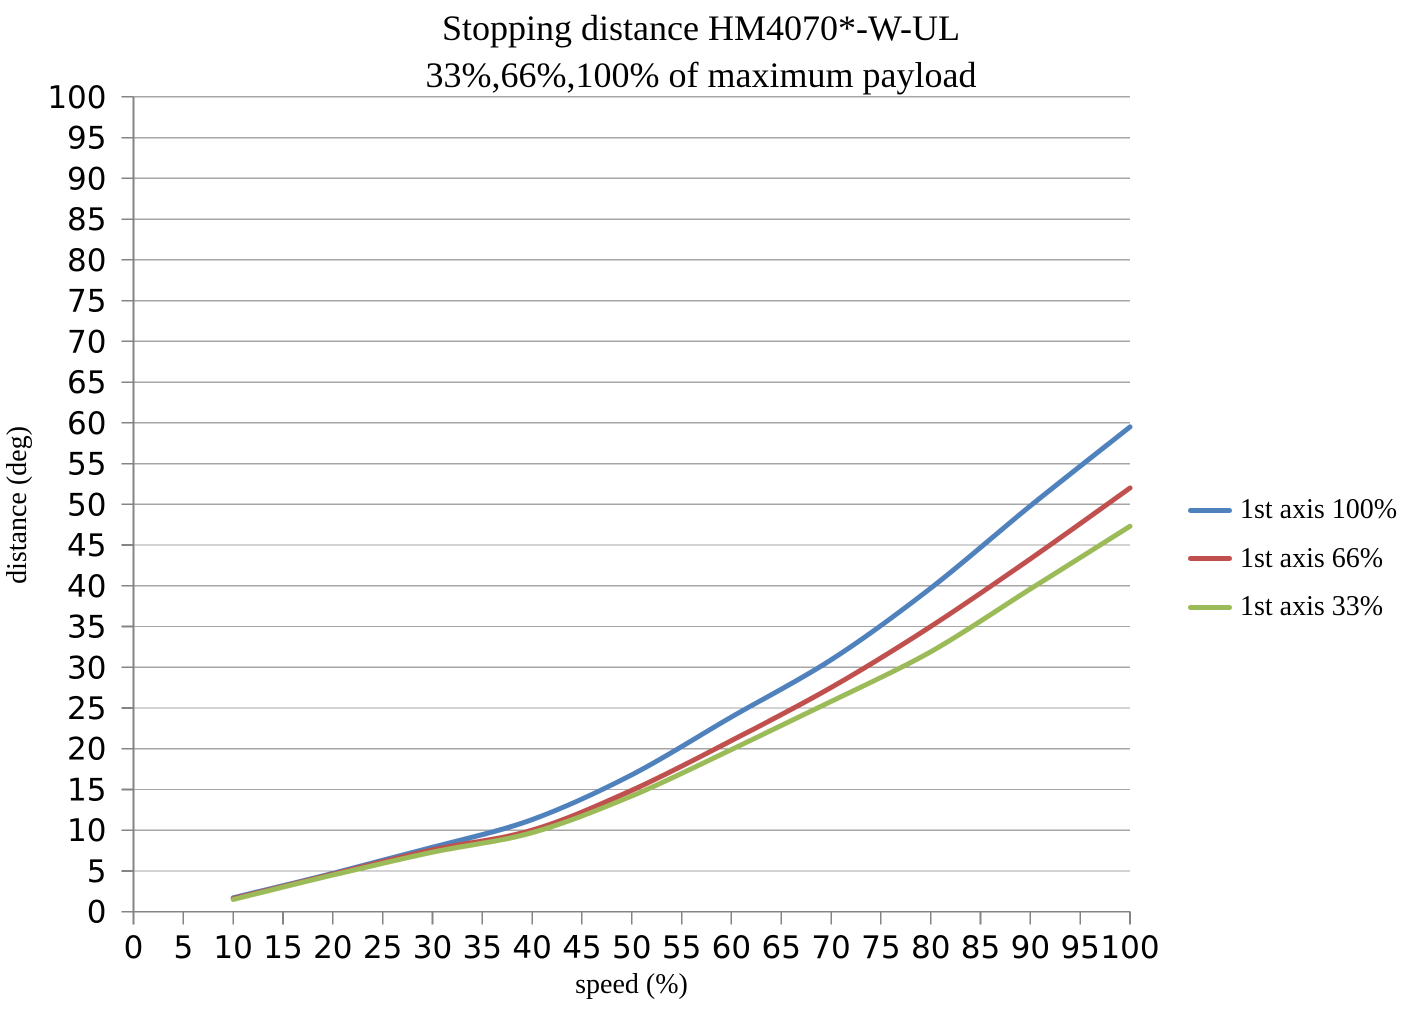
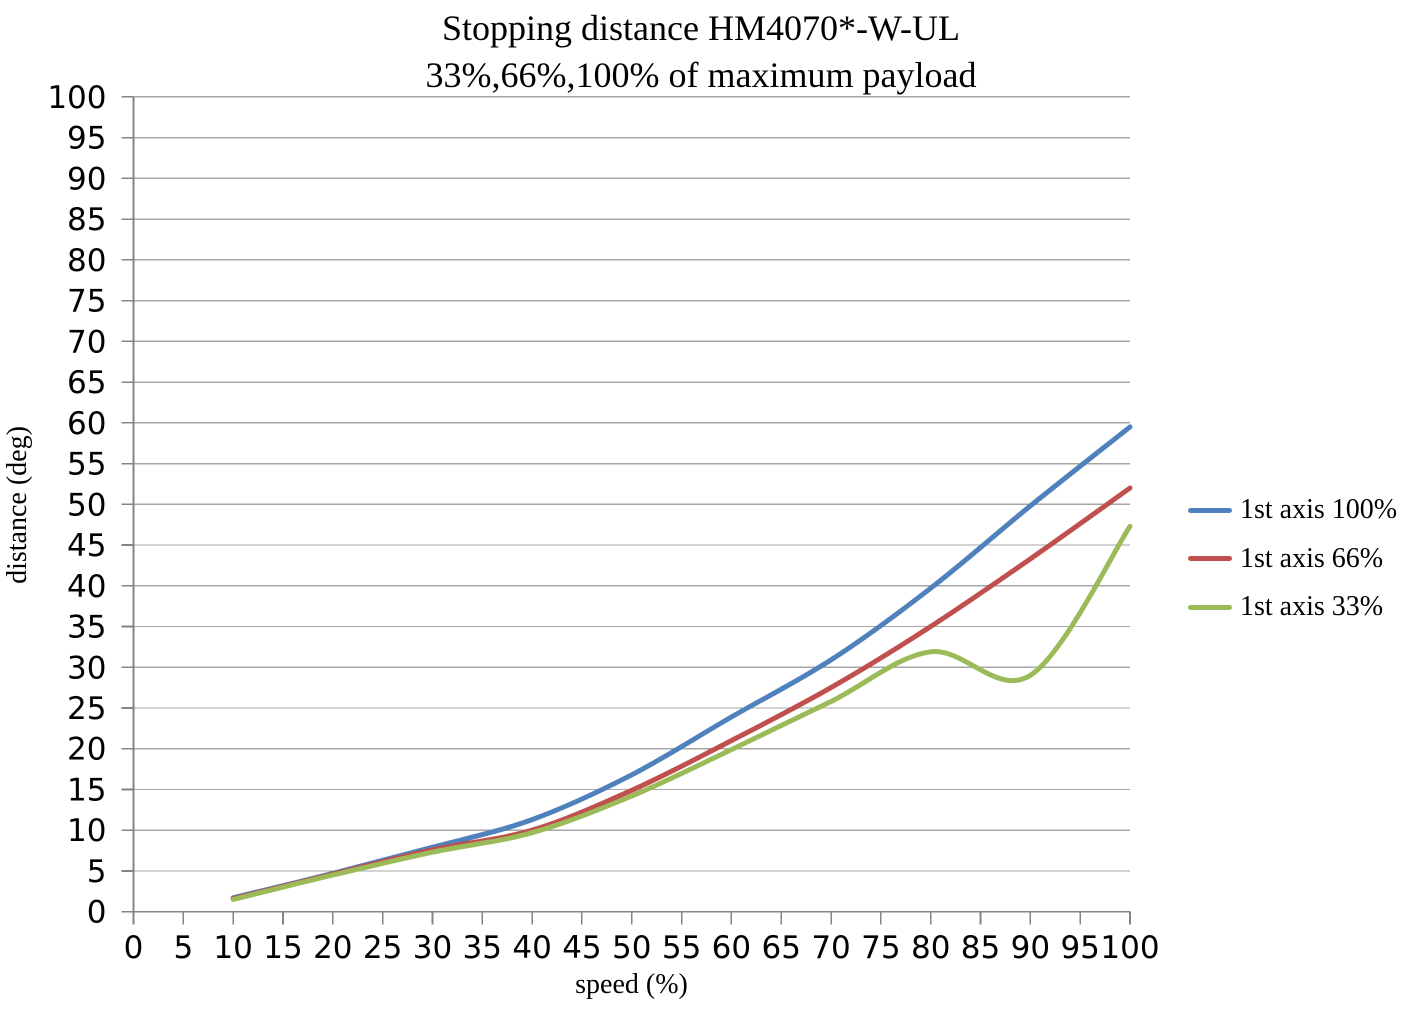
1st axis 33%/90: 40 -> 29
